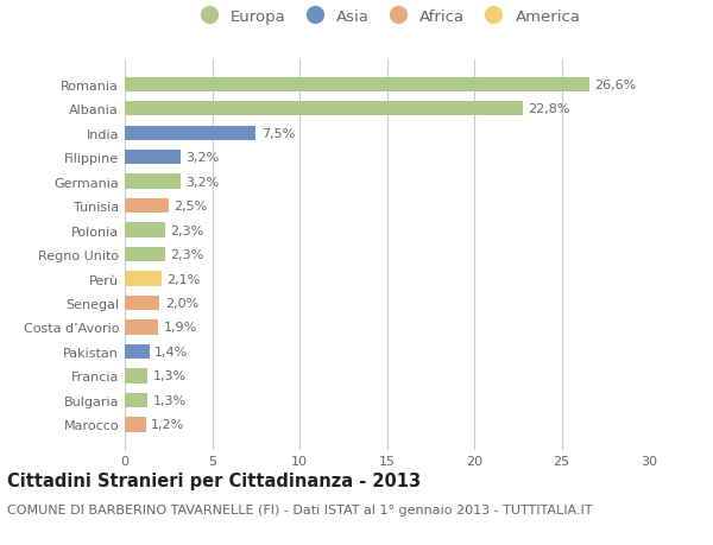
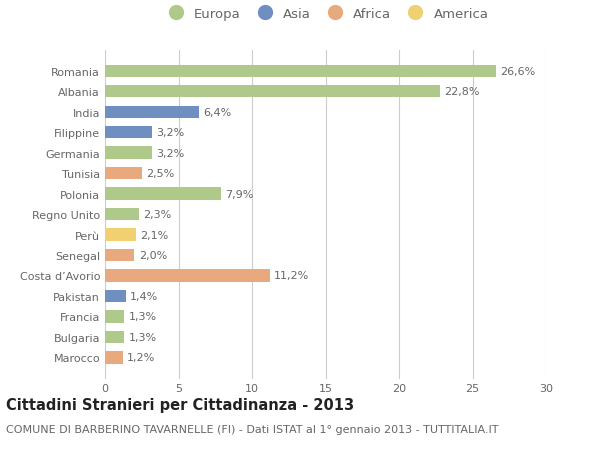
India: 7,5% -> 6,4%
Polonia: 2,3% -> 7,9%
Costa d’Avorio: 1,9% -> 11,2%
